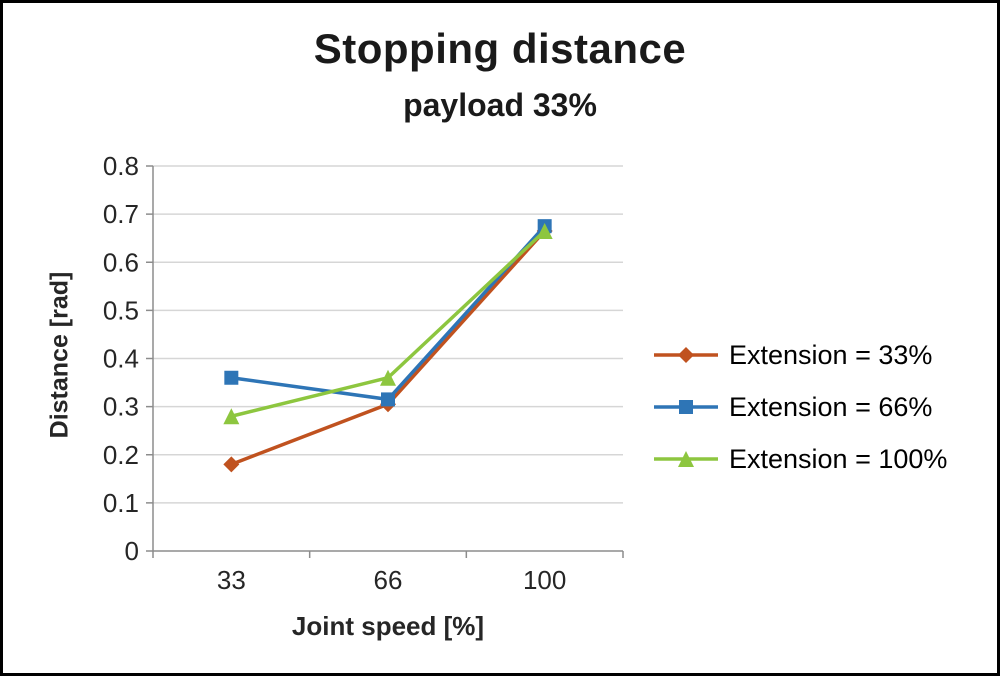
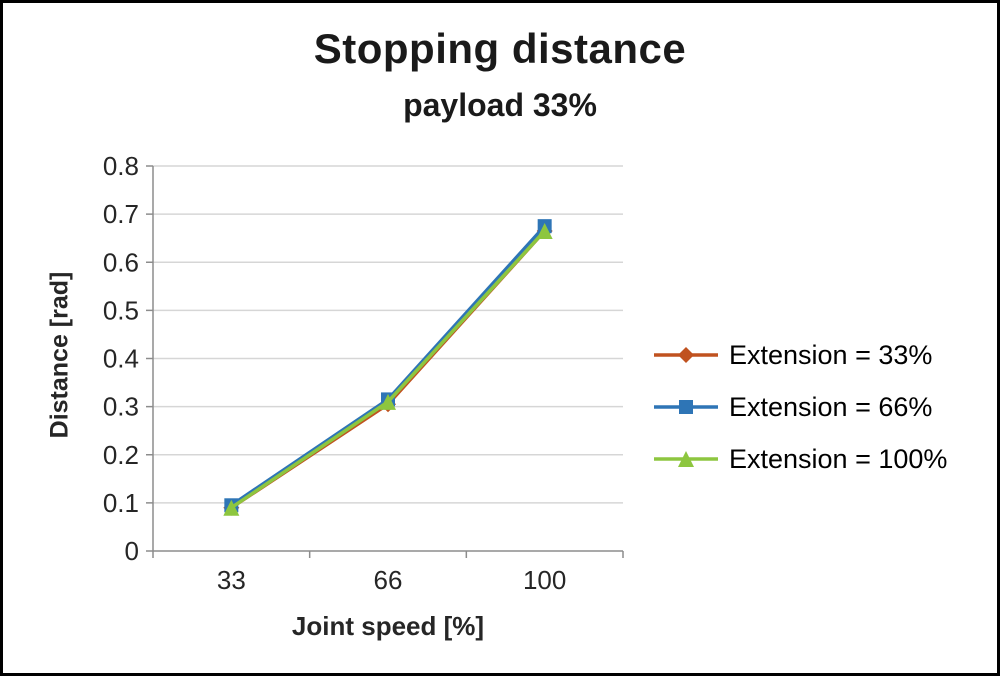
Extension = 33%/33: 0.18 -> 0.09
Extension = 66%/33: 0.36 -> 0.10
Extension = 100%/33: 0.28 -> 0.09
Extension = 100%/66: 0.36 -> 0.31
